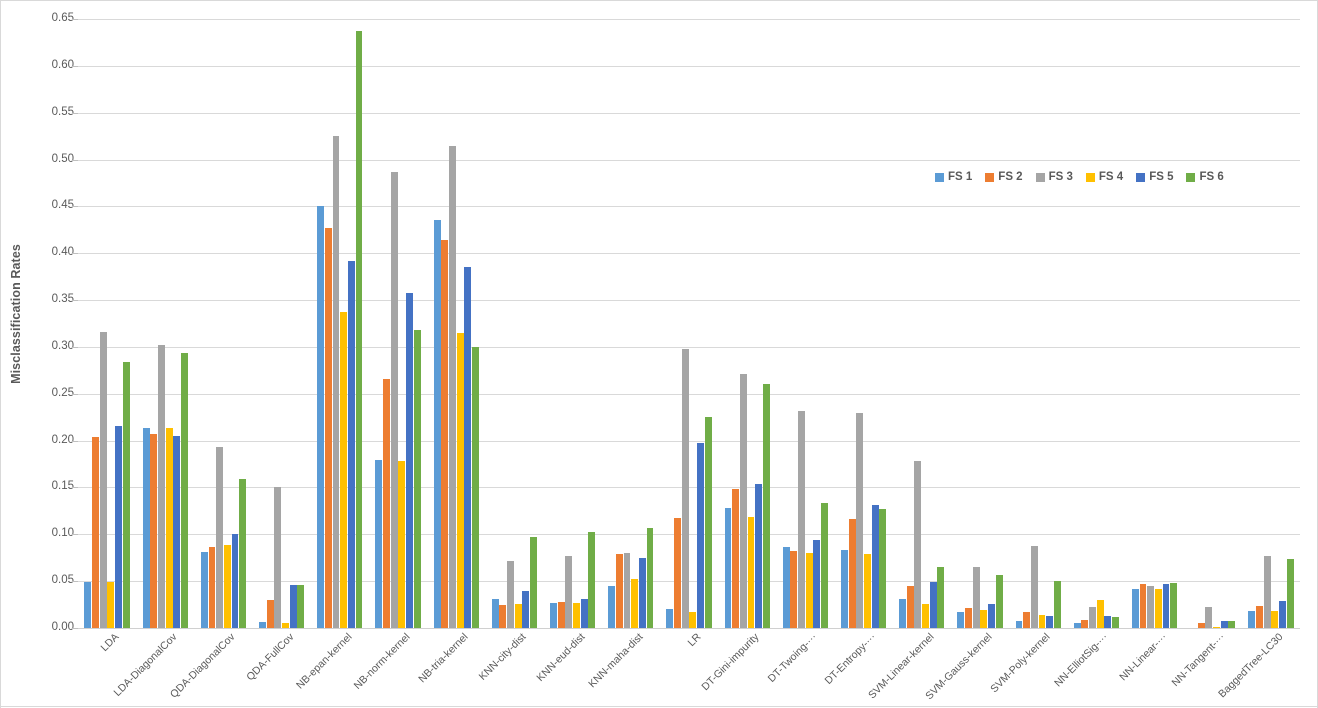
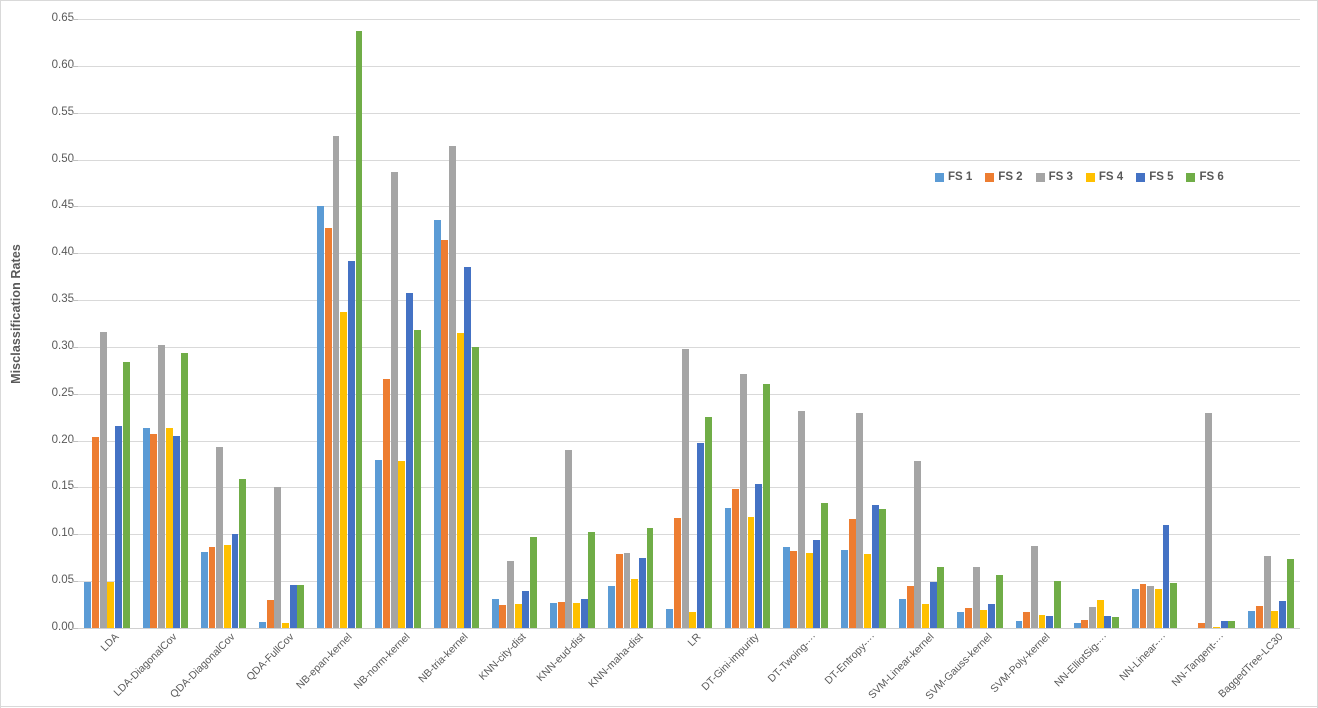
FS 3/KNN-eud-dist: 0.08 -> 0.19
FS 5/NN-Linear-···: 0.05 -> 0.11
FS 3/NN-Tangent-···: 0.02 -> 0.23
